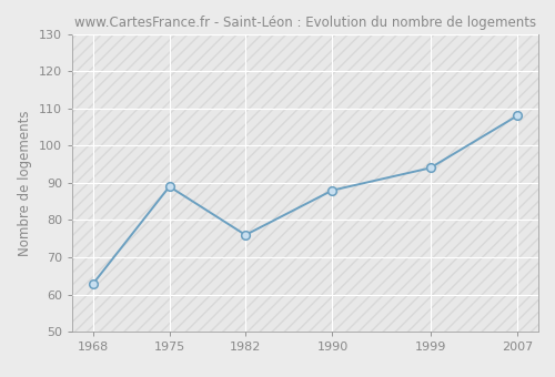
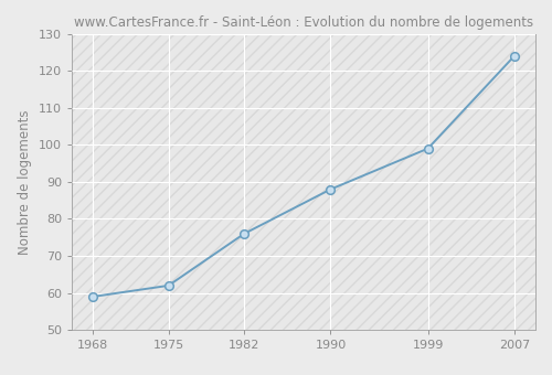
1968: 63 -> 59
1975: 89 -> 62
1999: 94 -> 99
2007: 108 -> 124
